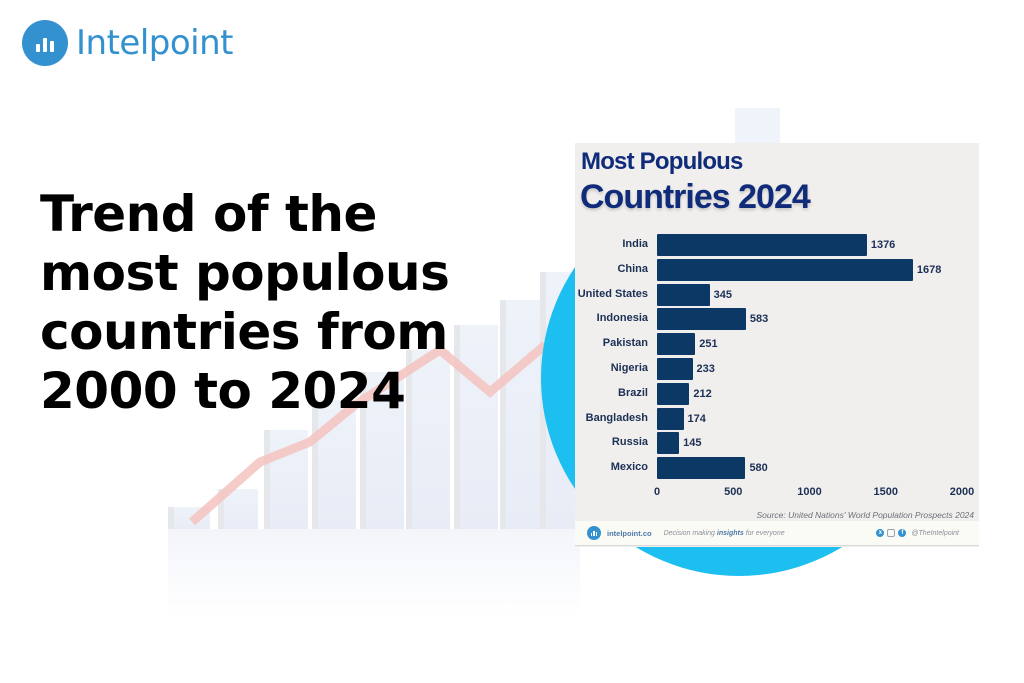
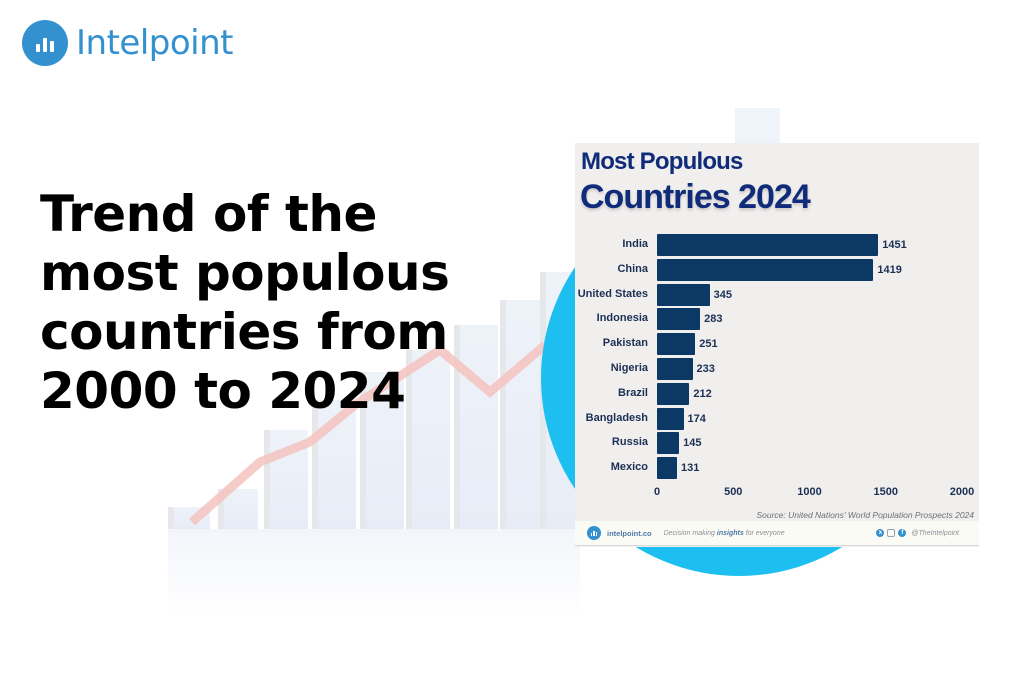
India: 1376 -> 1451
China: 1678 -> 1419
Indonesia: 583 -> 283
Mexico: 580 -> 131
